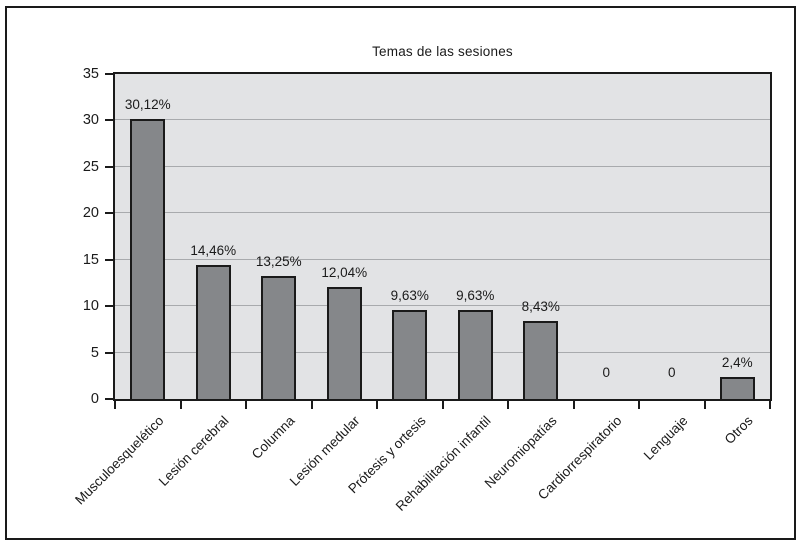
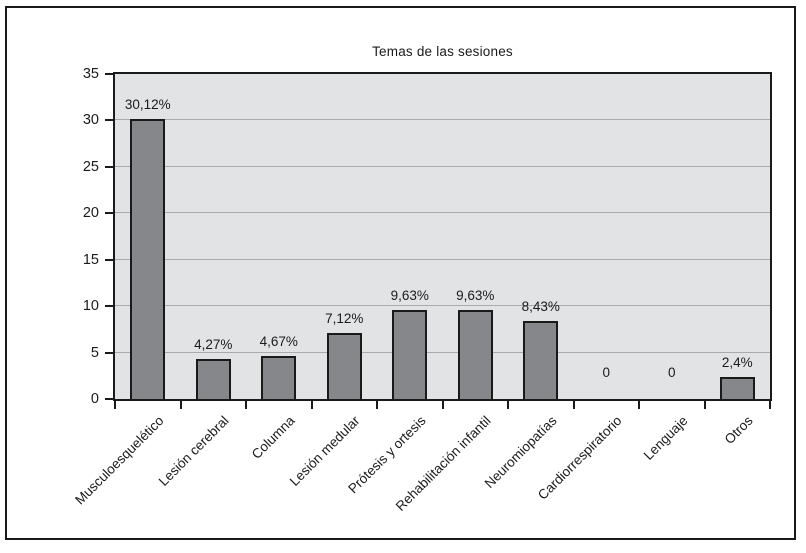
Lesión cerebral: 14,46% -> 4,27%
Columna: 13,25% -> 4,67%
Lesión medular: 12,04% -> 7,12%
